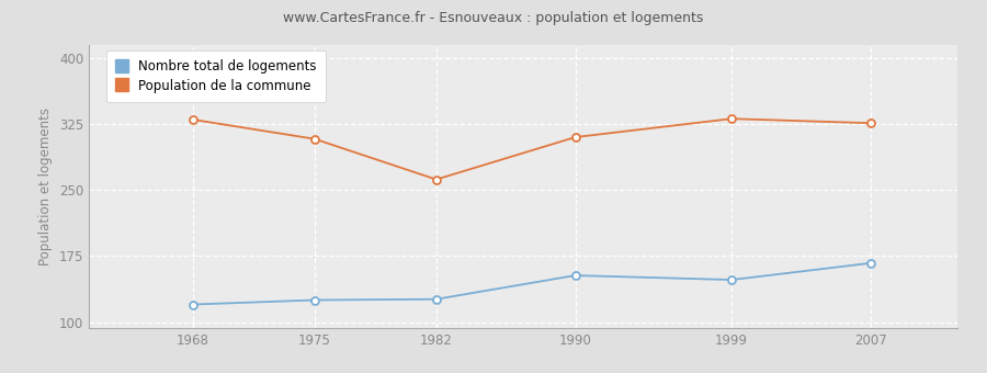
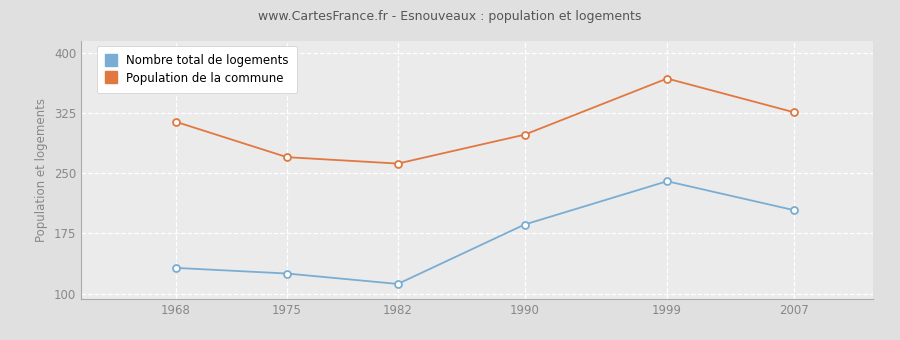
Nombre total de logements/1968: 120 -> 132
Population de la commune/1968: 330 -> 314
Population de la commune/1975: 308 -> 270
Nombre total de logements/1982: 126 -> 112
Nombre total de logements/1990: 153 -> 186
Population de la commune/1990: 310 -> 298
Nombre total de logements/1999: 148 -> 240
Population de la commune/1999: 331 -> 368
Nombre total de logements/2007: 167 -> 204
